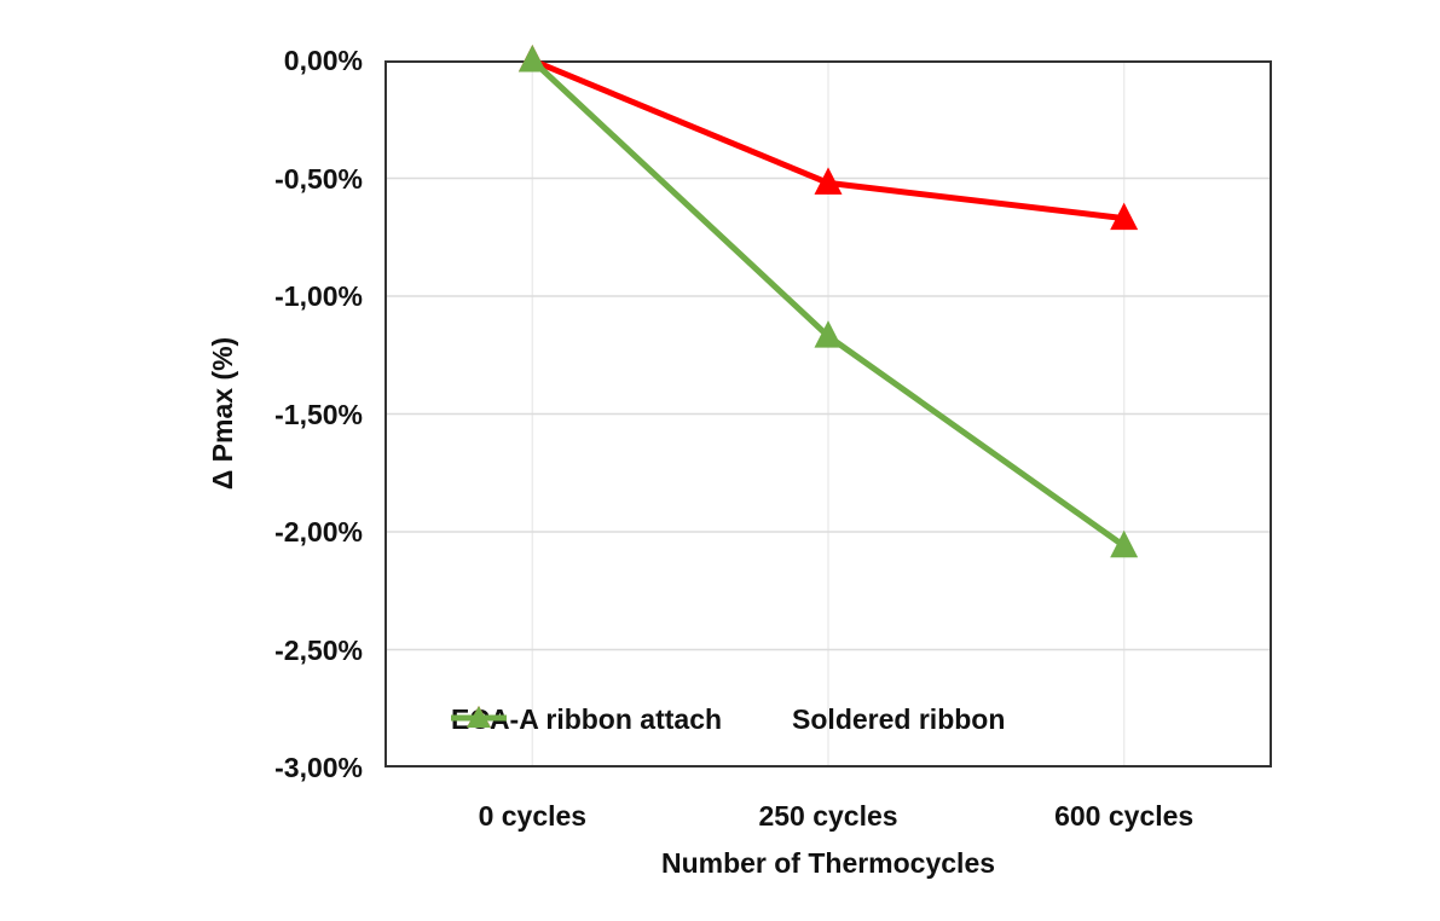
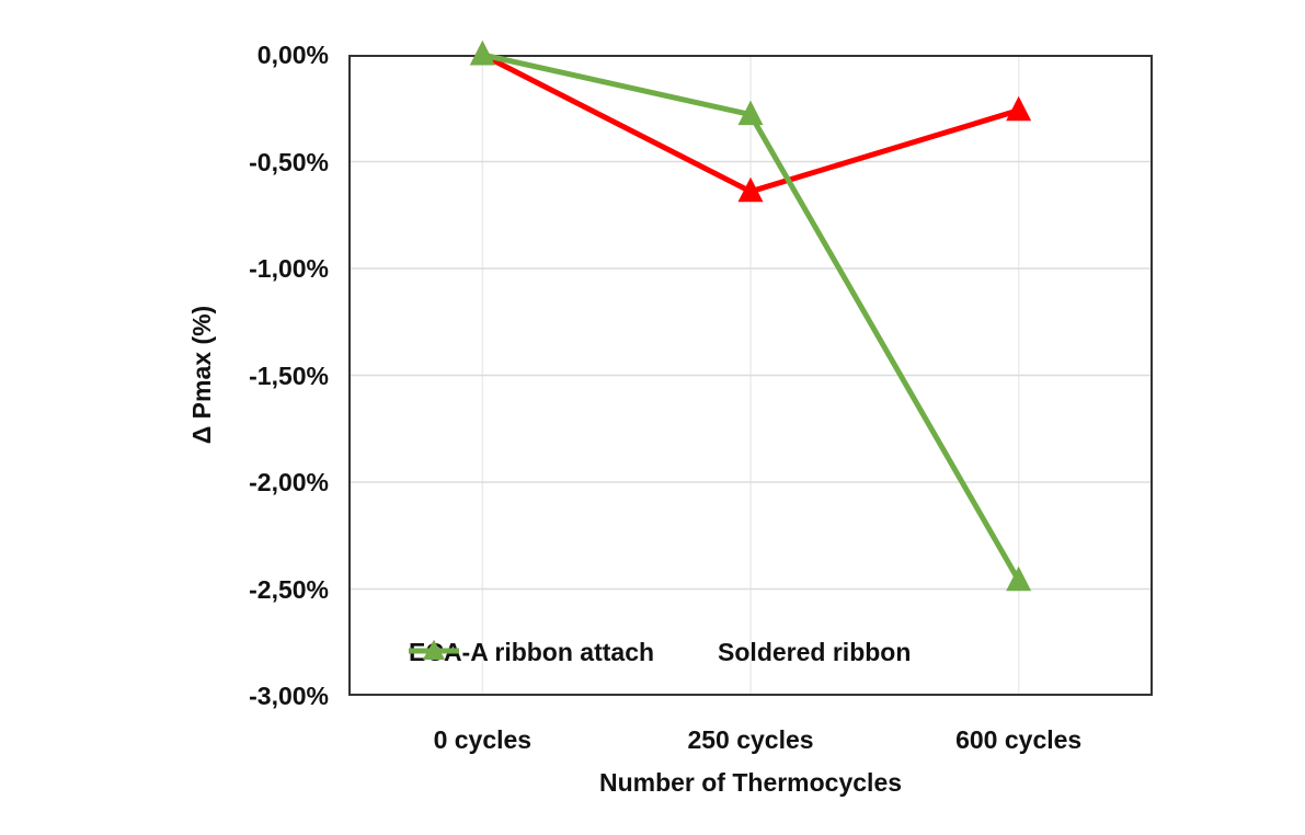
ECA-A ribbon attach/250 cycles: -0,52% -> -0,64%
Soldered ribbon/250 cycles: -1,17% -> -0,28%
ECA-A ribbon attach/600 cycles: -0,67% -> -0,26%
Soldered ribbon/600 cycles: -2,06% -> -2,46%
